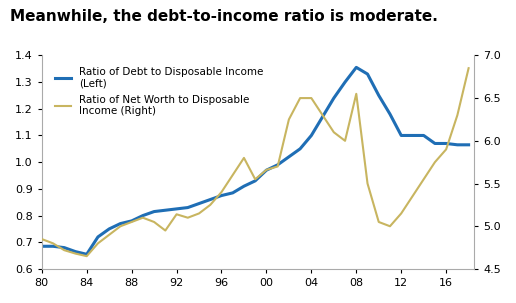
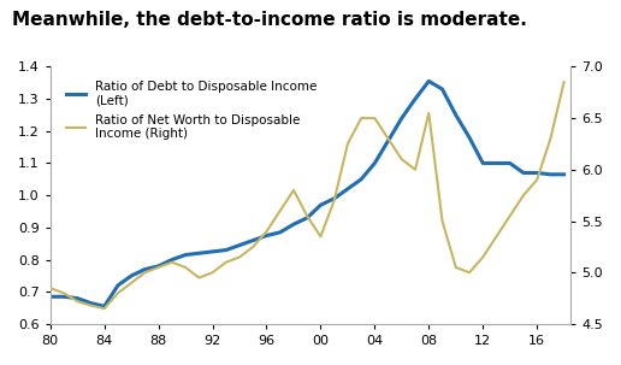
Ratio of Net Worth to Disposable Income (Right)/92: 5.14 -> 5.00
Ratio of Net Worth to Disposable Income (Right)/00: 5.66 -> 5.35
